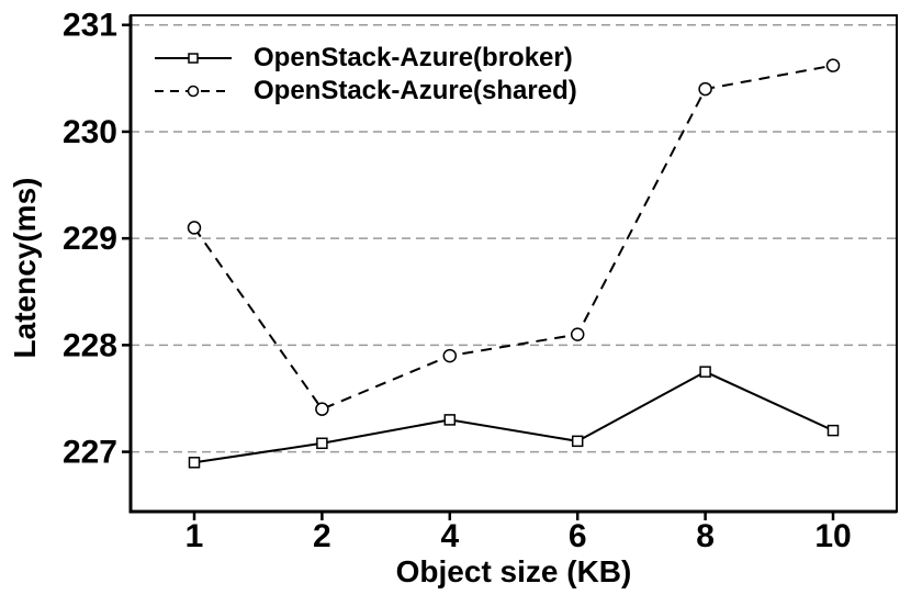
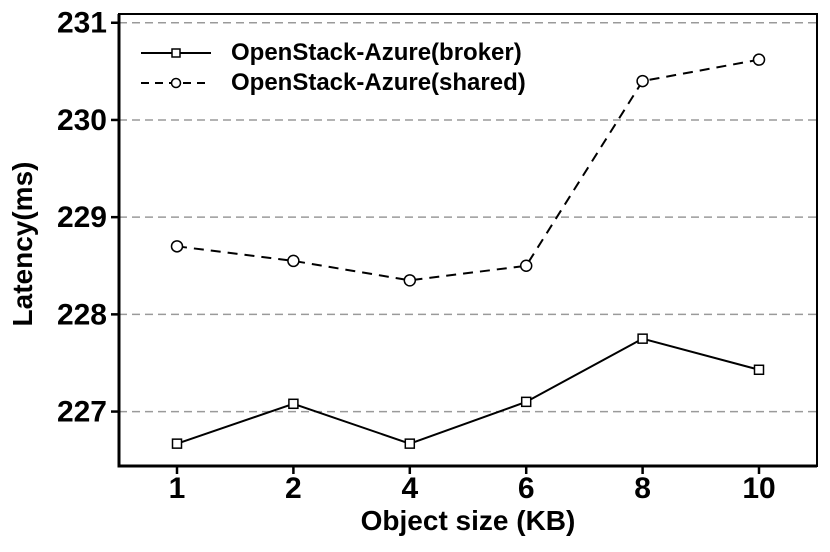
OpenStack-Azure(broker)/1: 226.9 -> 226.7
OpenStack-Azure(shared)/1: 229.1 -> 228.7
OpenStack-Azure(shared)/2: 227.4 -> 228.6
OpenStack-Azure(broker)/4: 227.3 -> 226.7
OpenStack-Azure(shared)/4: 227.9 -> 228.3
OpenStack-Azure(shared)/6: 228.1 -> 228.5
OpenStack-Azure(broker)/10: 227.2 -> 227.4
